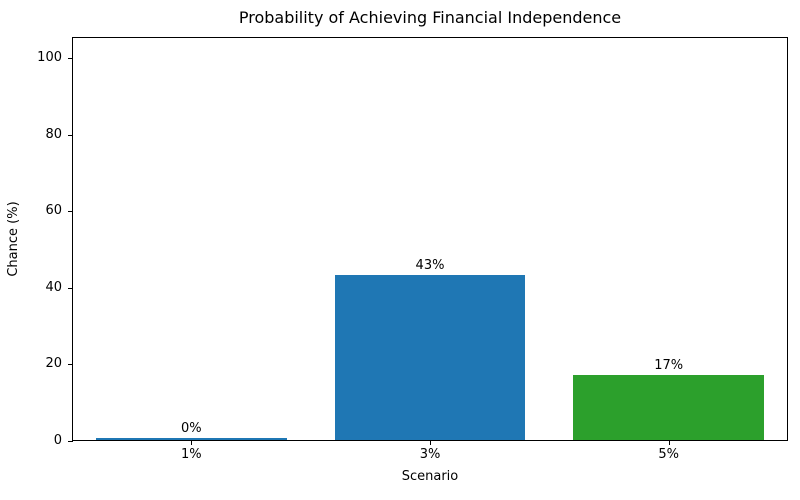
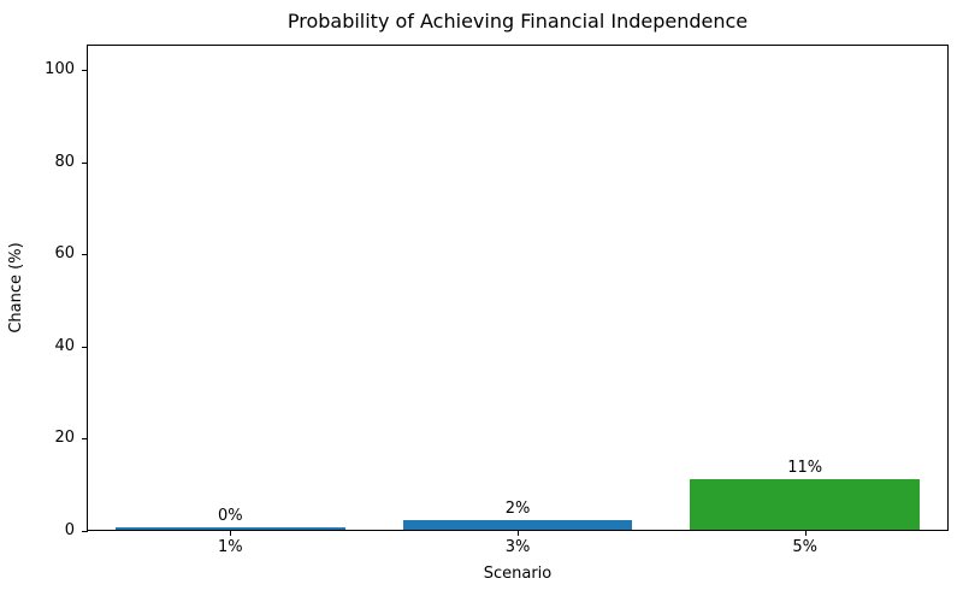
3%: 43% -> 2%
5%: 17% -> 11%
